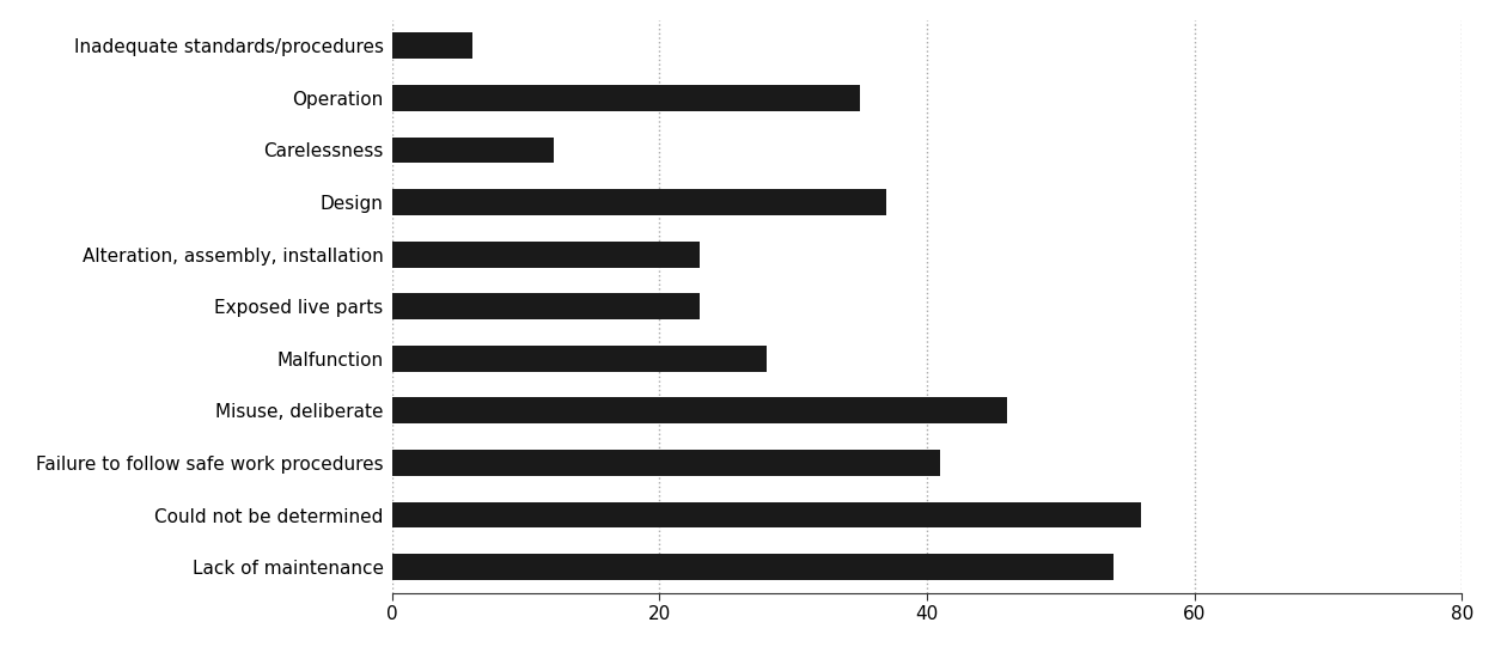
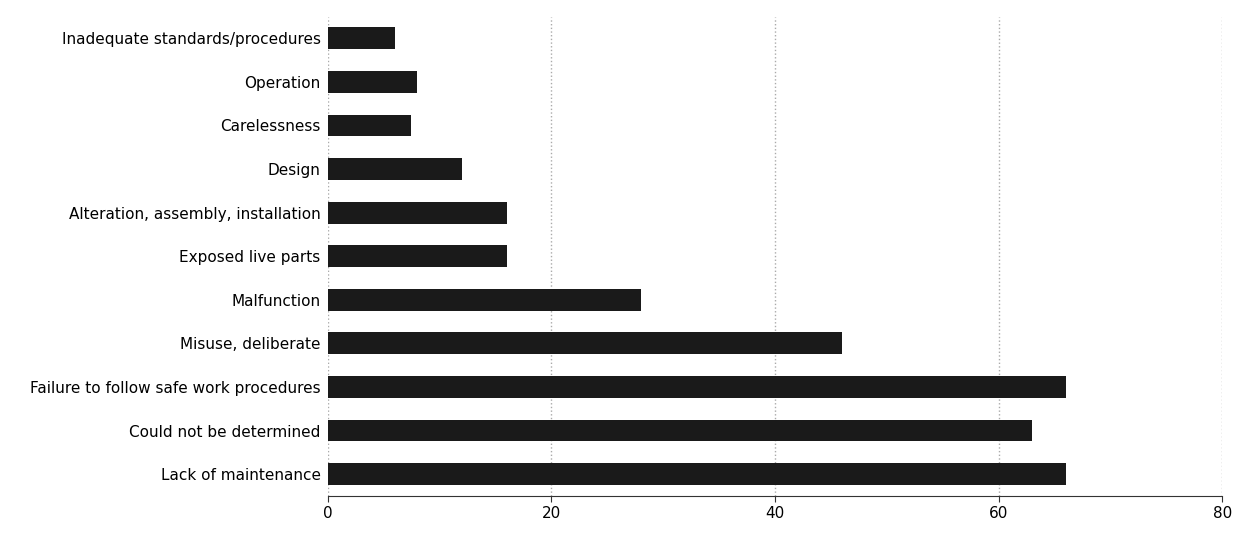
Operation: 35.0 -> 8.0
Carelessness: 12.1 -> 7.5
Design: 37.0 -> 12.0
Alteration, assembly, installation: 23.0 -> 16.0
Exposed live parts: 23.0 -> 16.0
Failure to follow safe work procedures: 41.0 -> 66.0
Could not be determined: 56.0 -> 63.0
Lack of maintenance: 54.0 -> 66.0
